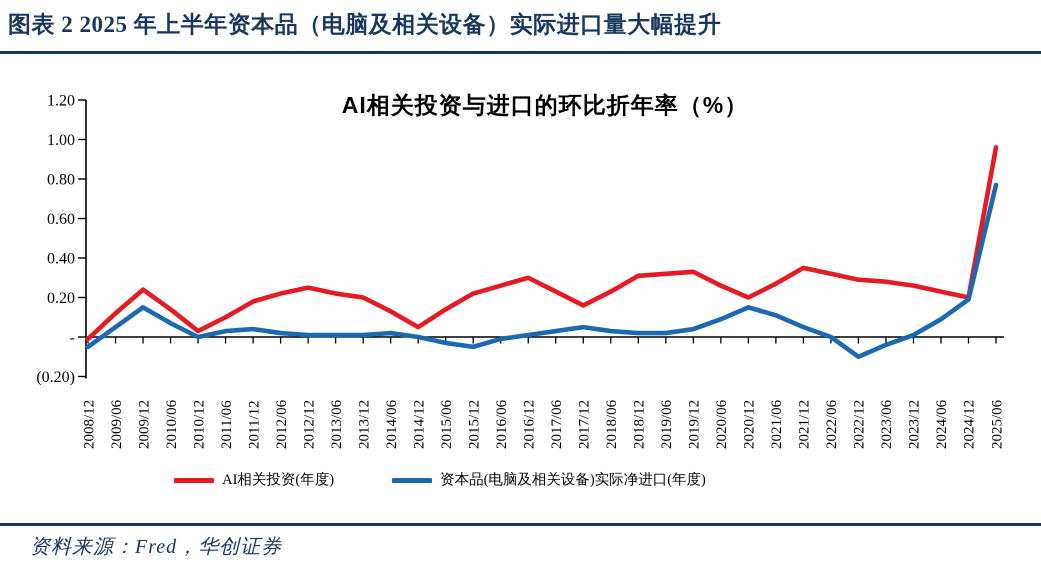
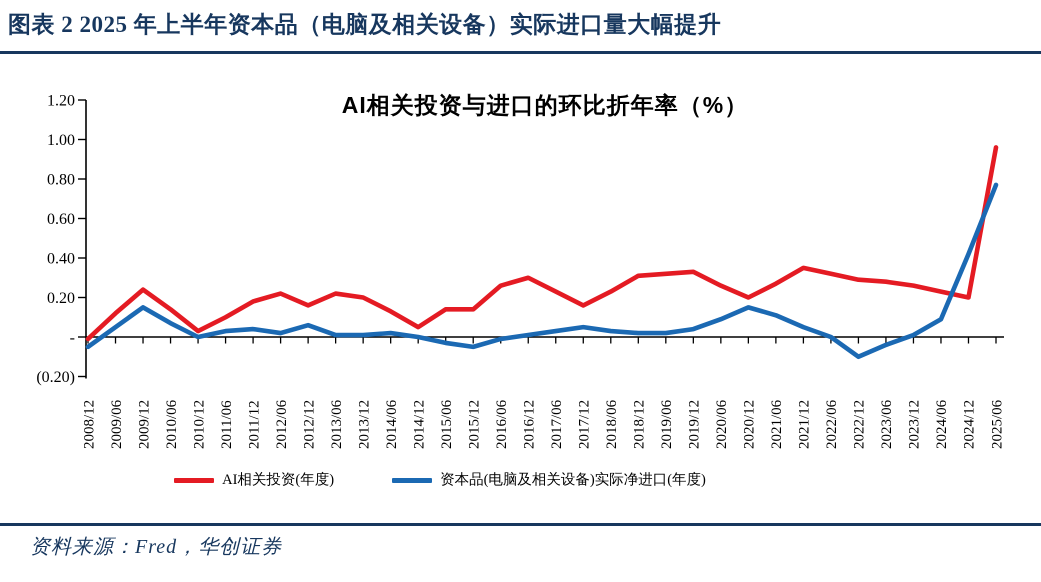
AI相关投资(年度)/2012/12: 0.25 -> 0.16
资本品(电脑及相关设备)实际净进口(年度)/2012/12: 0.01 -> 0.06
AI相关投资(年度)/2015/12: 0.22 -> 0.14
资本品(电脑及相关设备)实际净进口(年度)/2024/12: 0.19 -> 0.42
